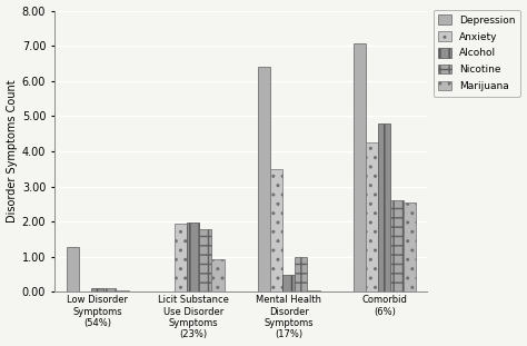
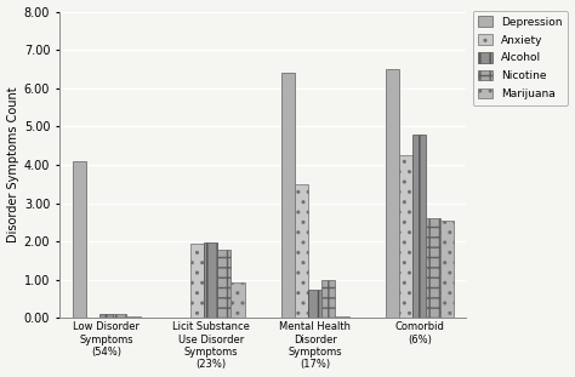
Depression/Low Disorder Symptoms (54%): 1.28 -> 4.10
Alcohol/Mental Health Disorder Symptoms (17%): 0.48 -> 0.75
Depression/Comorbid (6%): 7.07 -> 6.50
